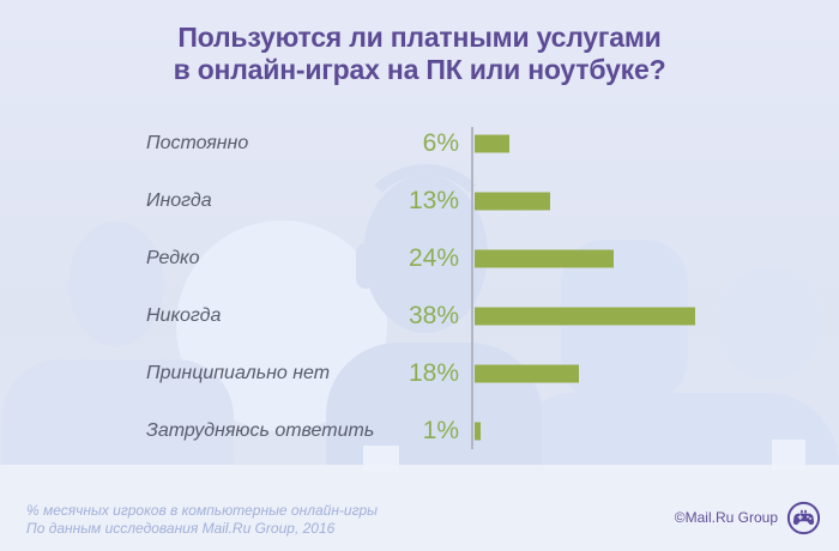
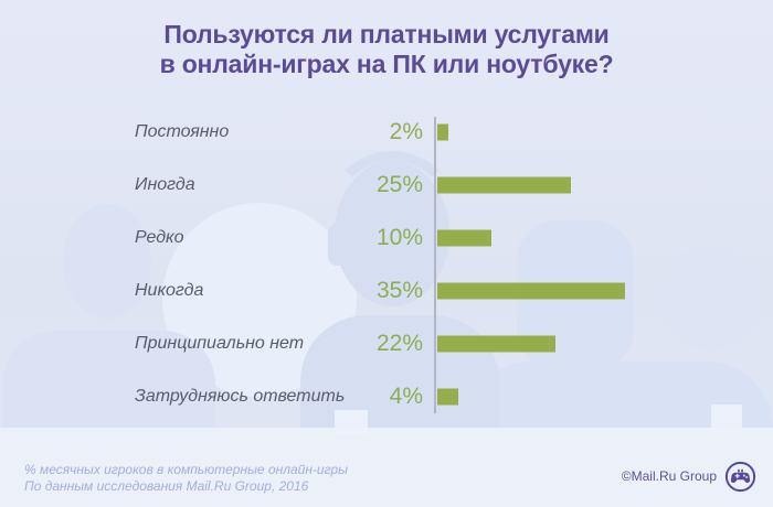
Постоянно: 6% -> 2%
Иногда: 13% -> 25%
Редко: 24% -> 10%
Никогда: 38% -> 35%
Принципиально нет: 18% -> 22%
Затрудняюсь ответить: 1% -> 4%
